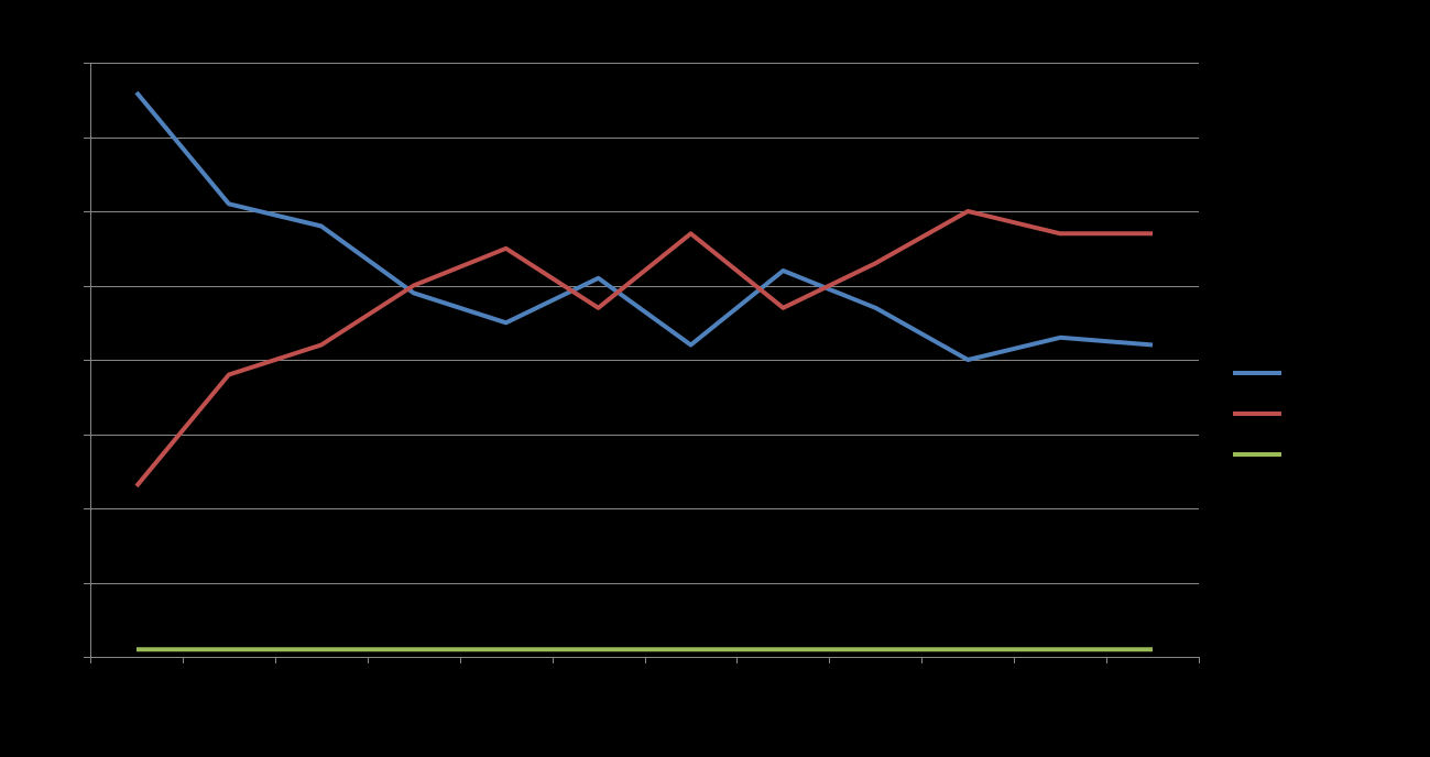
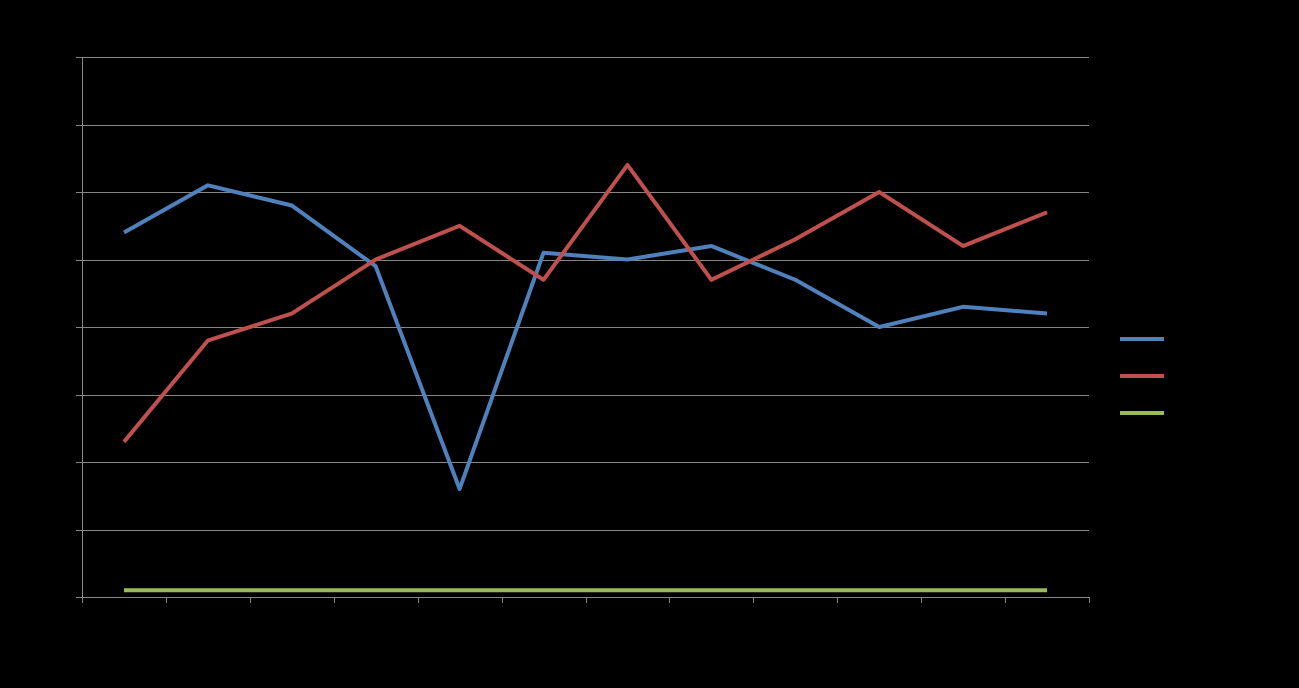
Series 1/1: 76 -> 54
Series 1/5: 45 -> 16
Series 1/7: 42 -> 50
Series 2/7: 57 -> 64
Series 2/11: 57 -> 52
